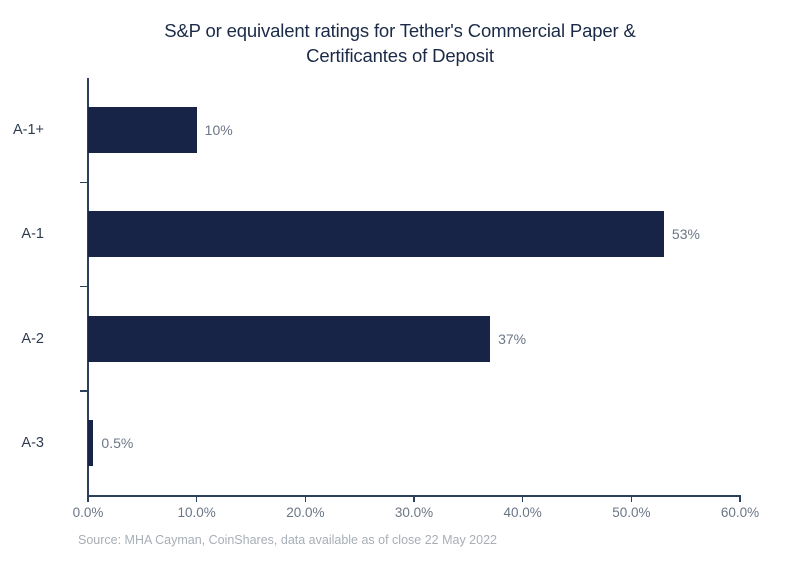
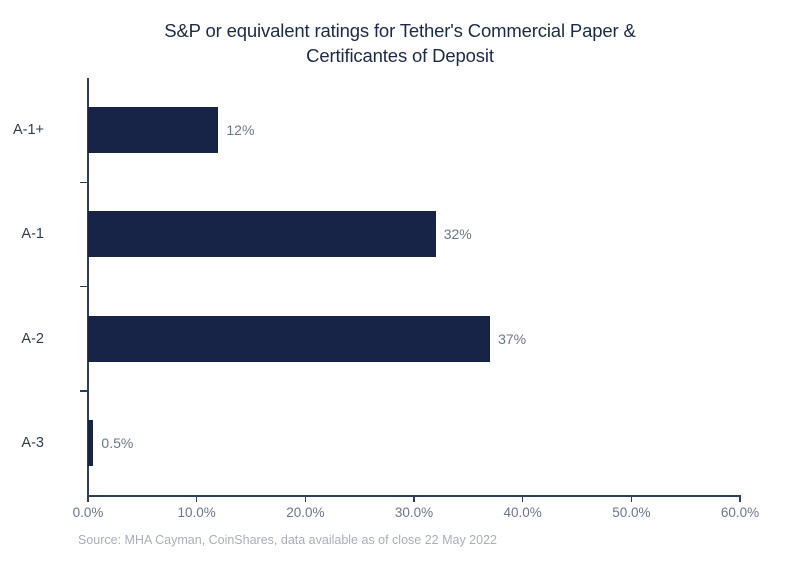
A-1+: 10% -> 12%
A-1: 53% -> 32%
